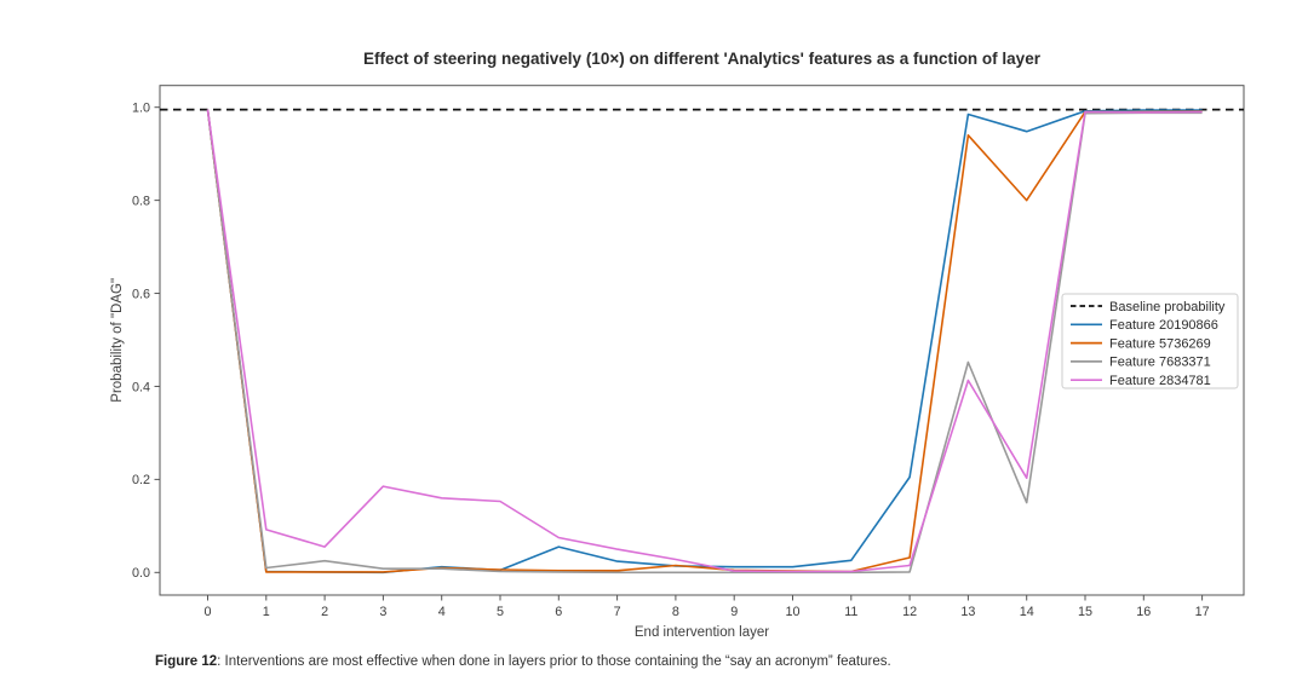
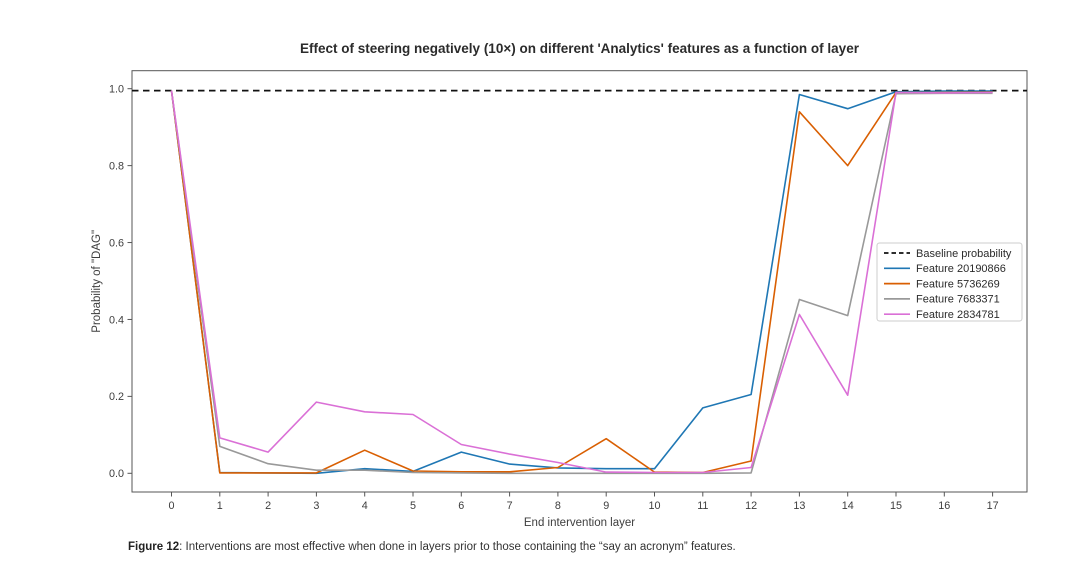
Feature 7683371/1: 0.01 -> 0.07
Feature 5736269/4: 0.01 -> 0.06
Feature 5736269/9: 0.01 -> 0.09
Feature 20190866/11: 0.03 -> 0.17
Feature 7683371/14: 0.15 -> 0.41
